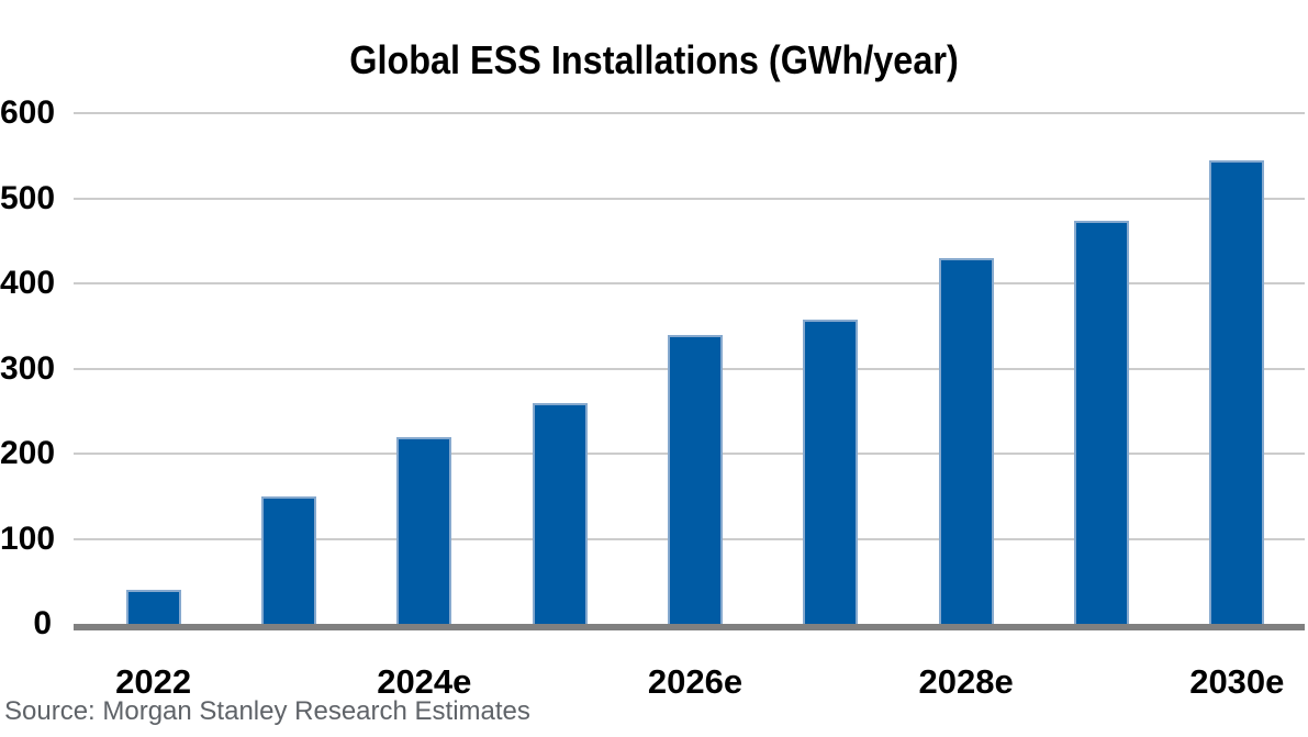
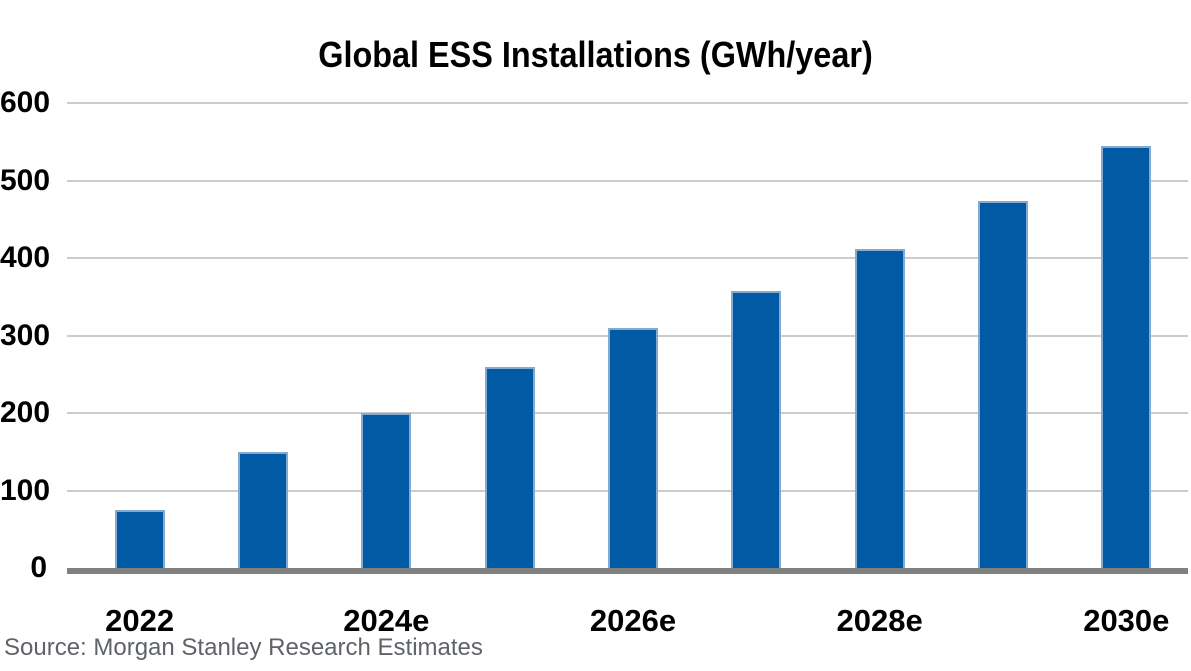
2022: 40 -> 80
2024e: 220 -> 200
2026e: 340 -> 310
2028e: 430 -> 410
